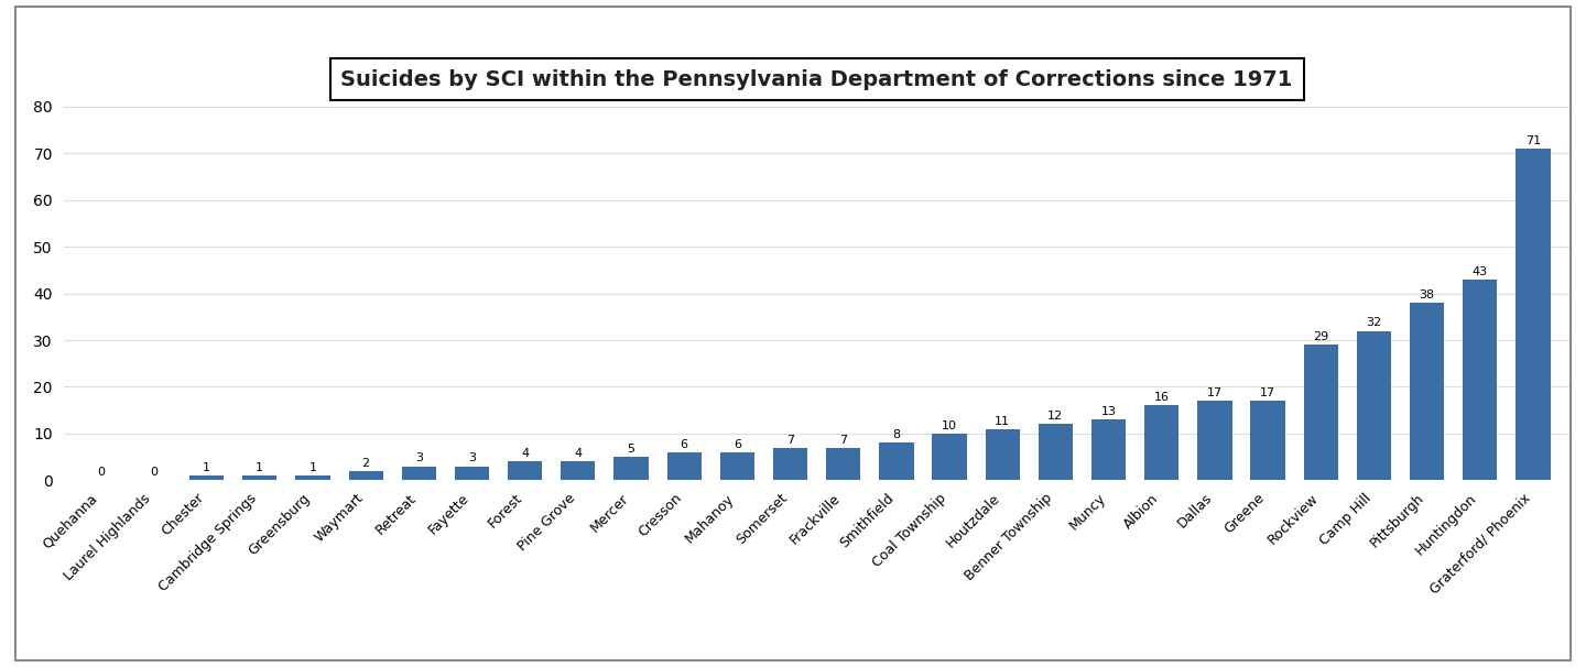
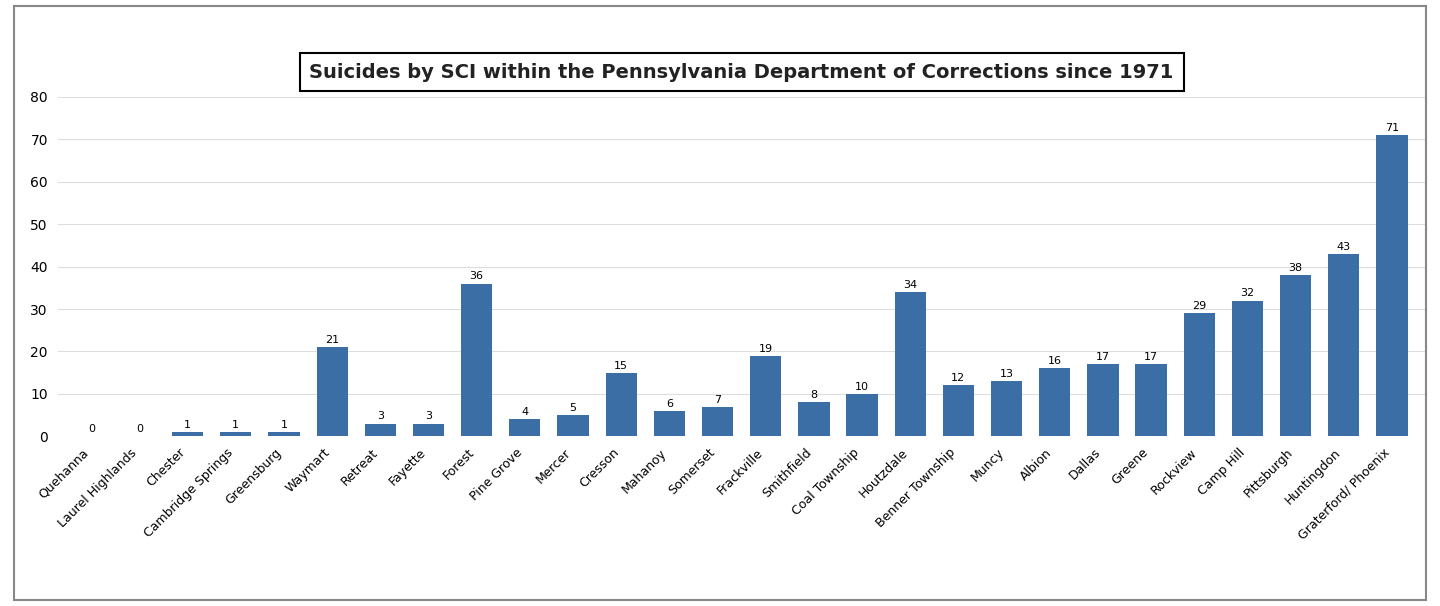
Waymart: 2 -> 21
Forest: 4 -> 36
Cresson: 6 -> 15
Frackville: 7 -> 19
Houtzdale: 11 -> 34
